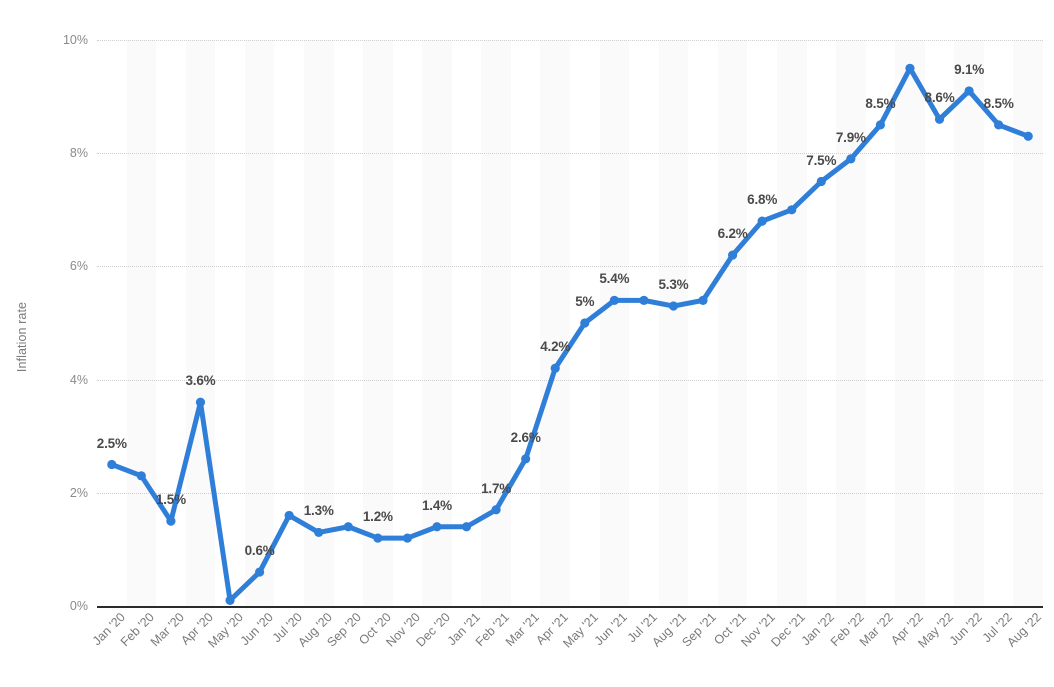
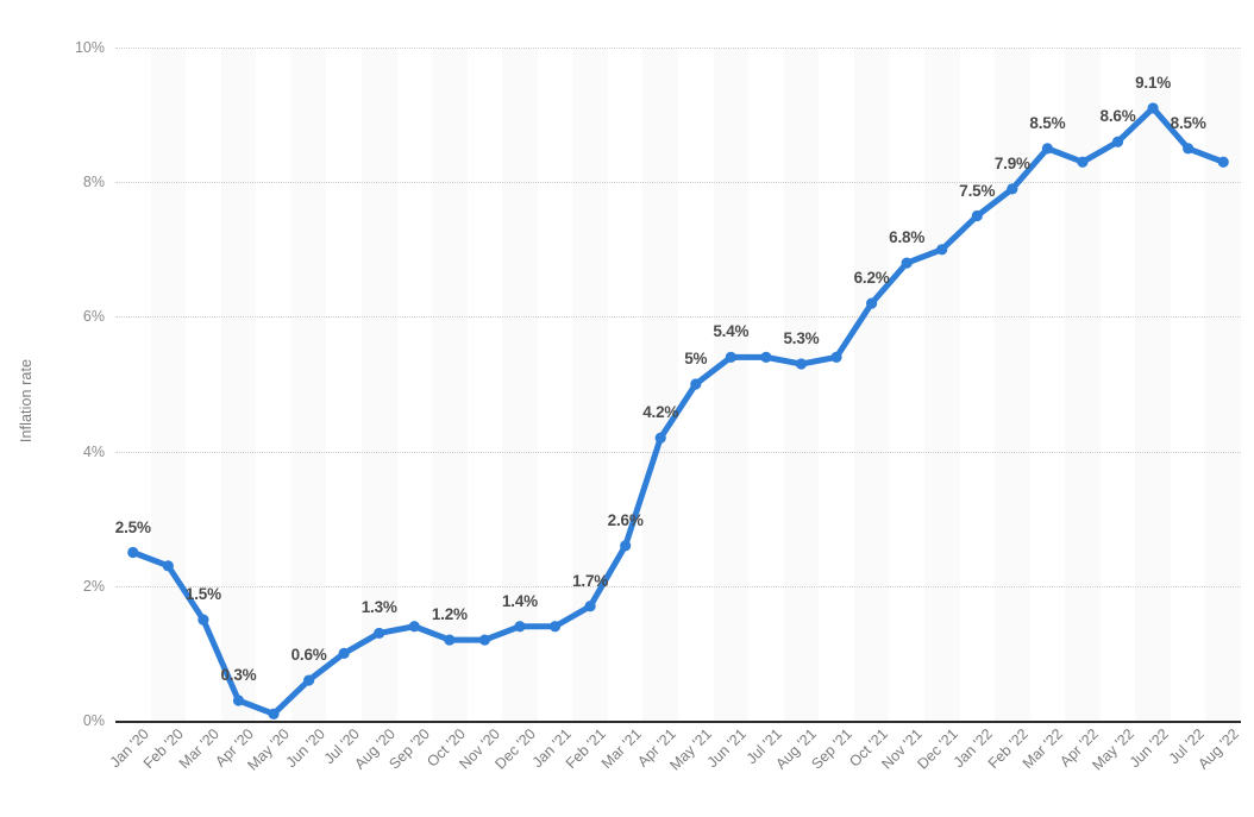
Apr '20: 3.6% -> 0.3%
Jul '20: 1.6% -> 1.0%
Apr '22: 9.5% -> 8.3%
